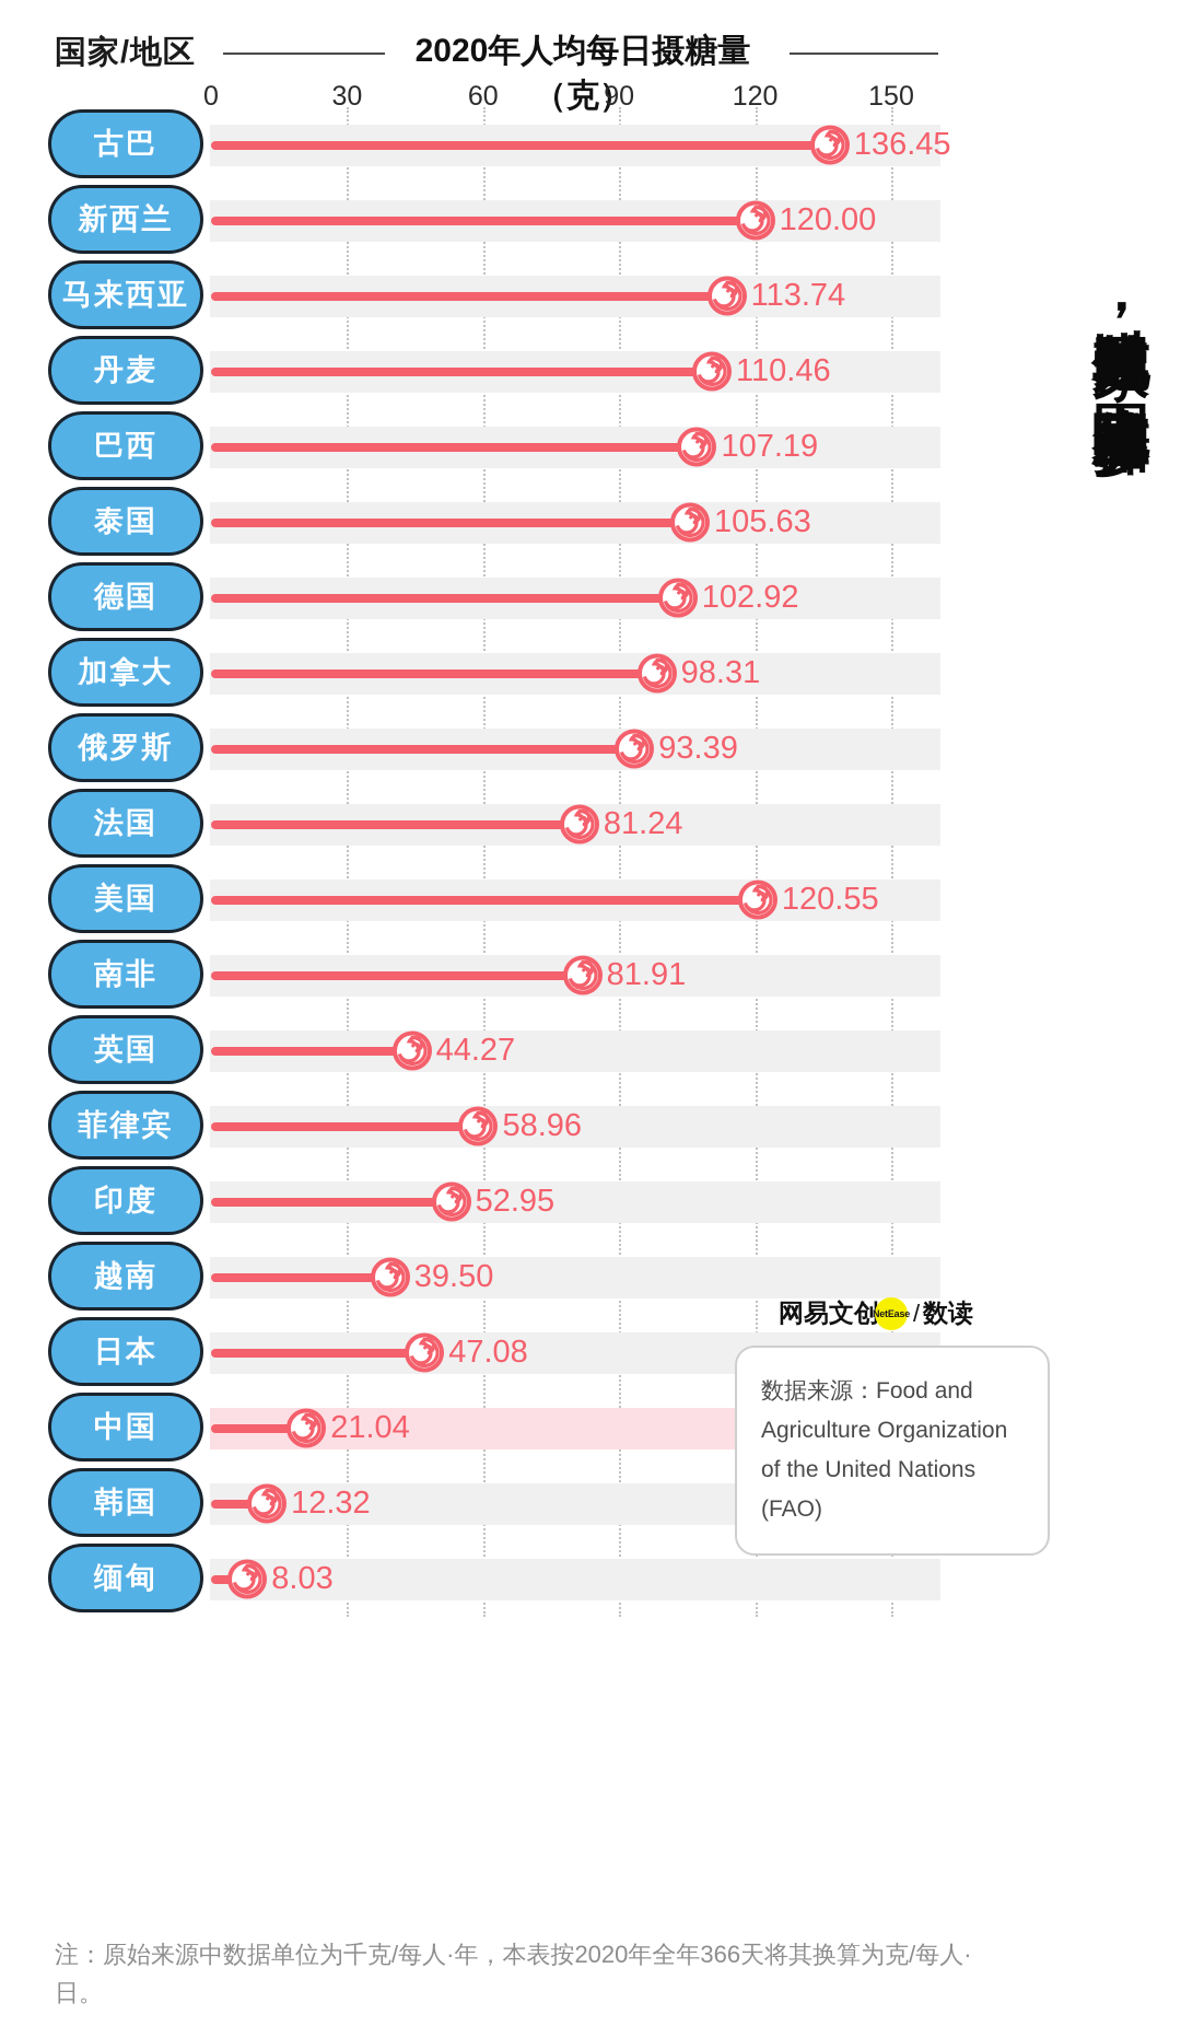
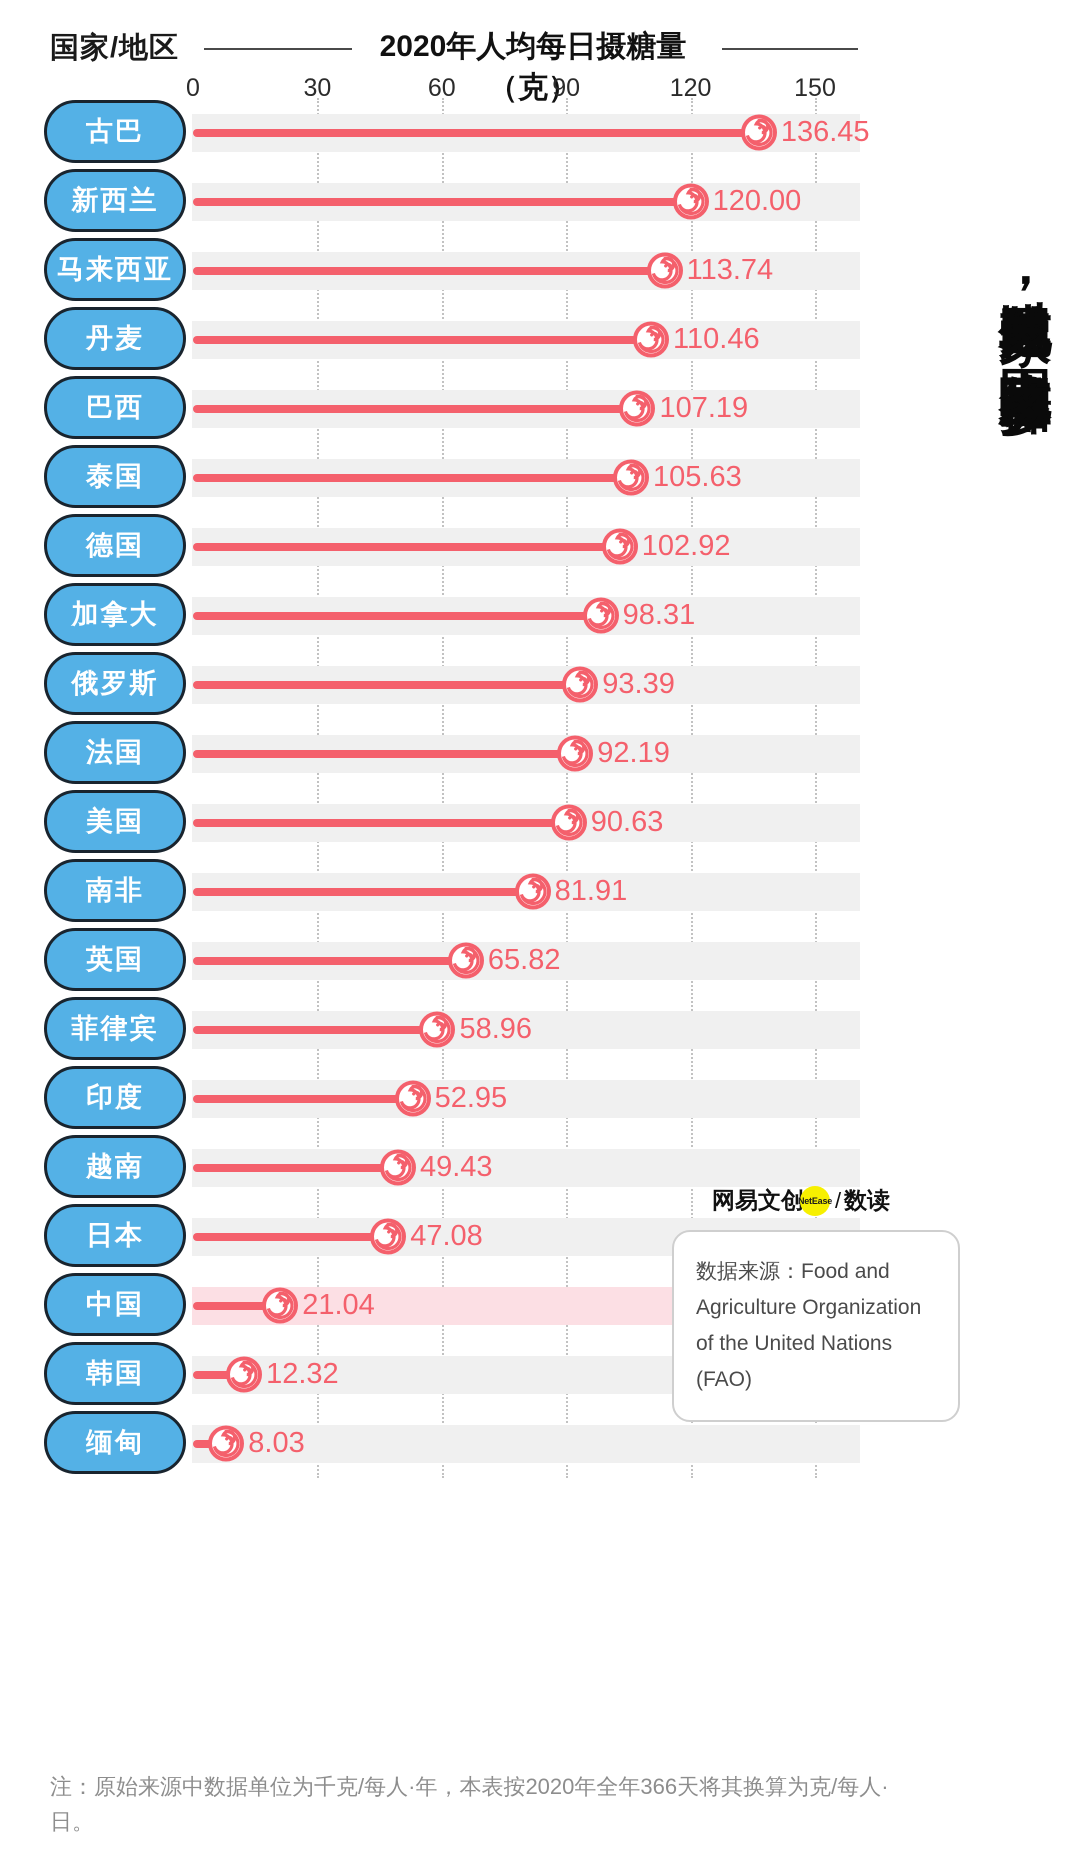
法国: 81.24 -> 92.19
美国: 120.55 -> 90.63
英国: 44.27 -> 65.82
越南: 39.50 -> 49.43
